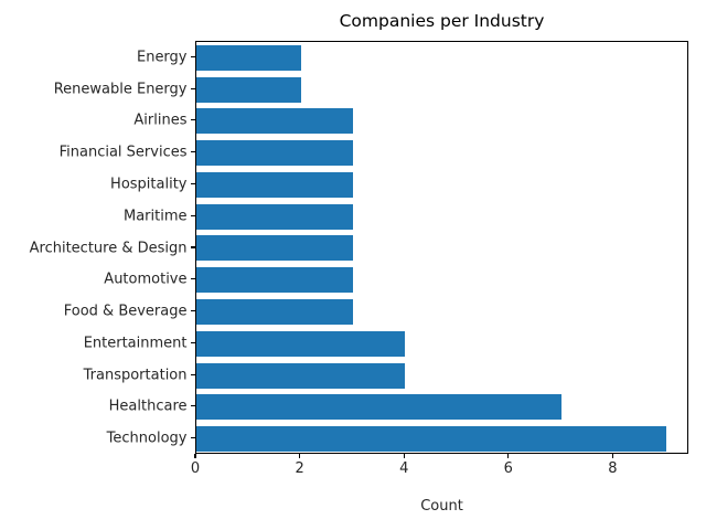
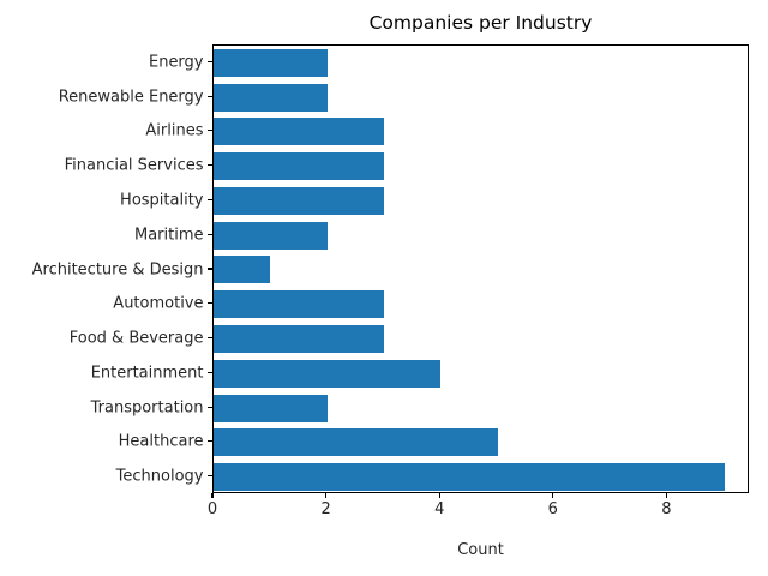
Maritime: 3 -> 2
Architecture & Design: 3 -> 1
Transportation: 4 -> 2
Healthcare: 7 -> 5
